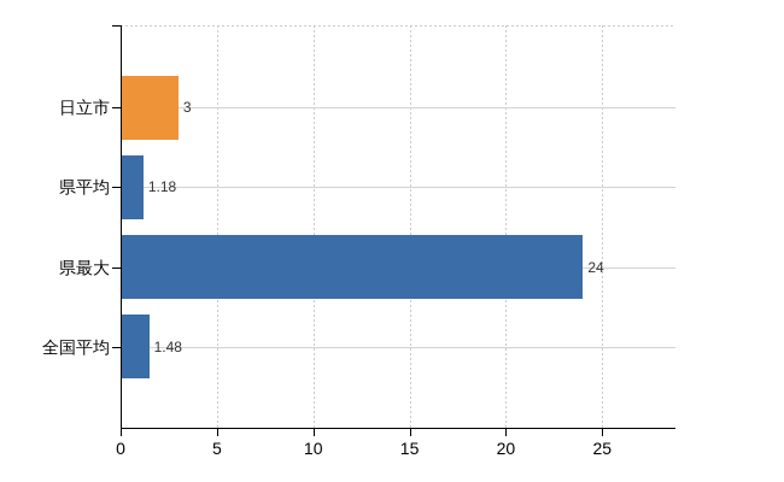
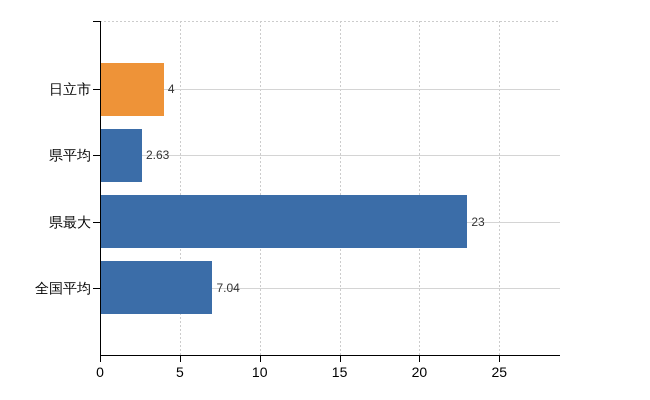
日立市: 3 -> 4
県平均: 1.18 -> 2.63
県最大: 24 -> 23
全国平均: 1.48 -> 7.04
